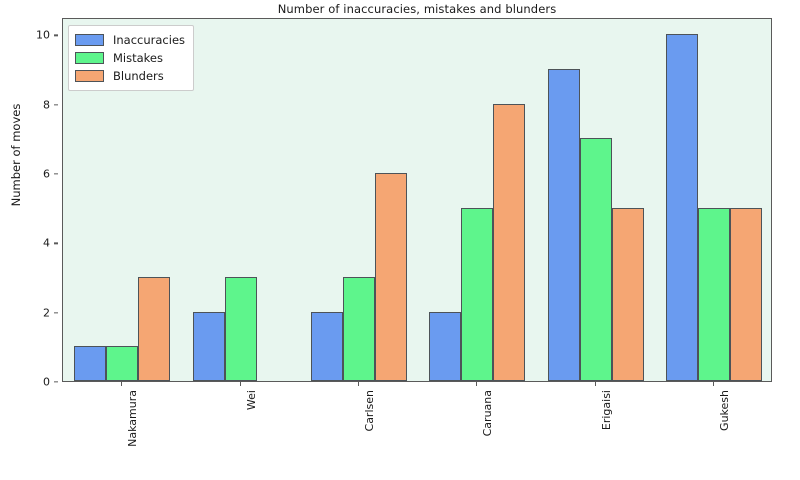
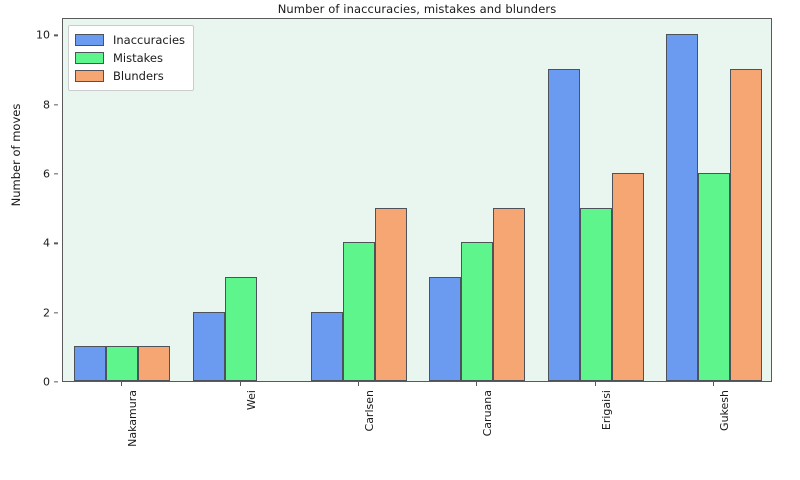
Blunders/Nakamura: 3 -> 1
Mistakes/Carlsen: 3 -> 4
Blunders/Carlsen: 6 -> 5
Inaccuracies/Caruana: 2 -> 3
Mistakes/Caruana: 5 -> 4
Blunders/Caruana: 8 -> 5
Mistakes/Erigaisi: 7 -> 5
Blunders/Erigaisi: 5 -> 6
Mistakes/Gukesh: 5 -> 6
Blunders/Gukesh: 5 -> 9
